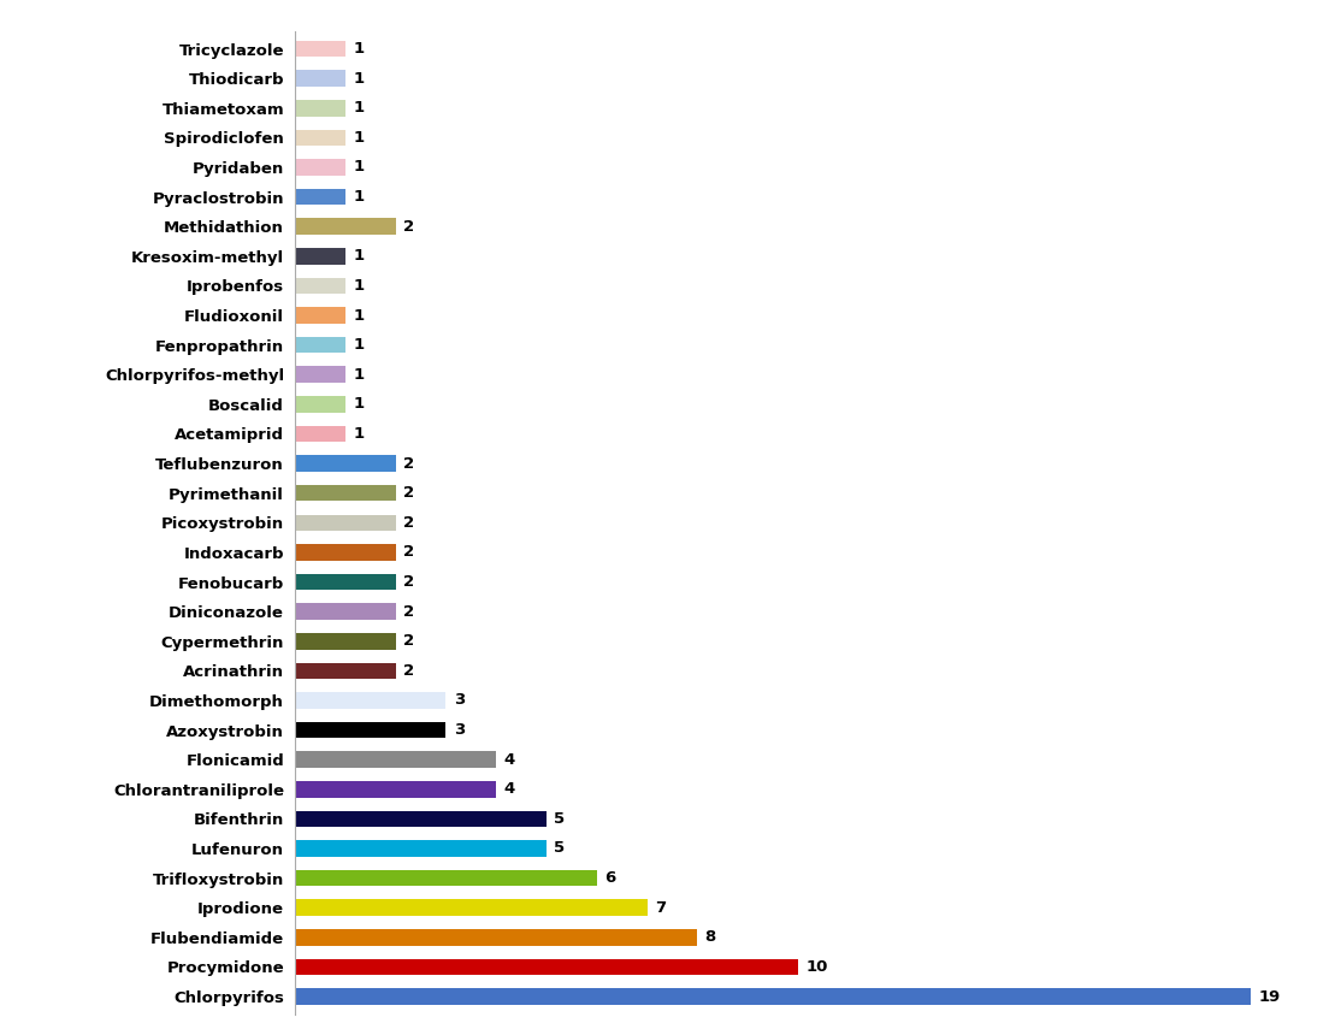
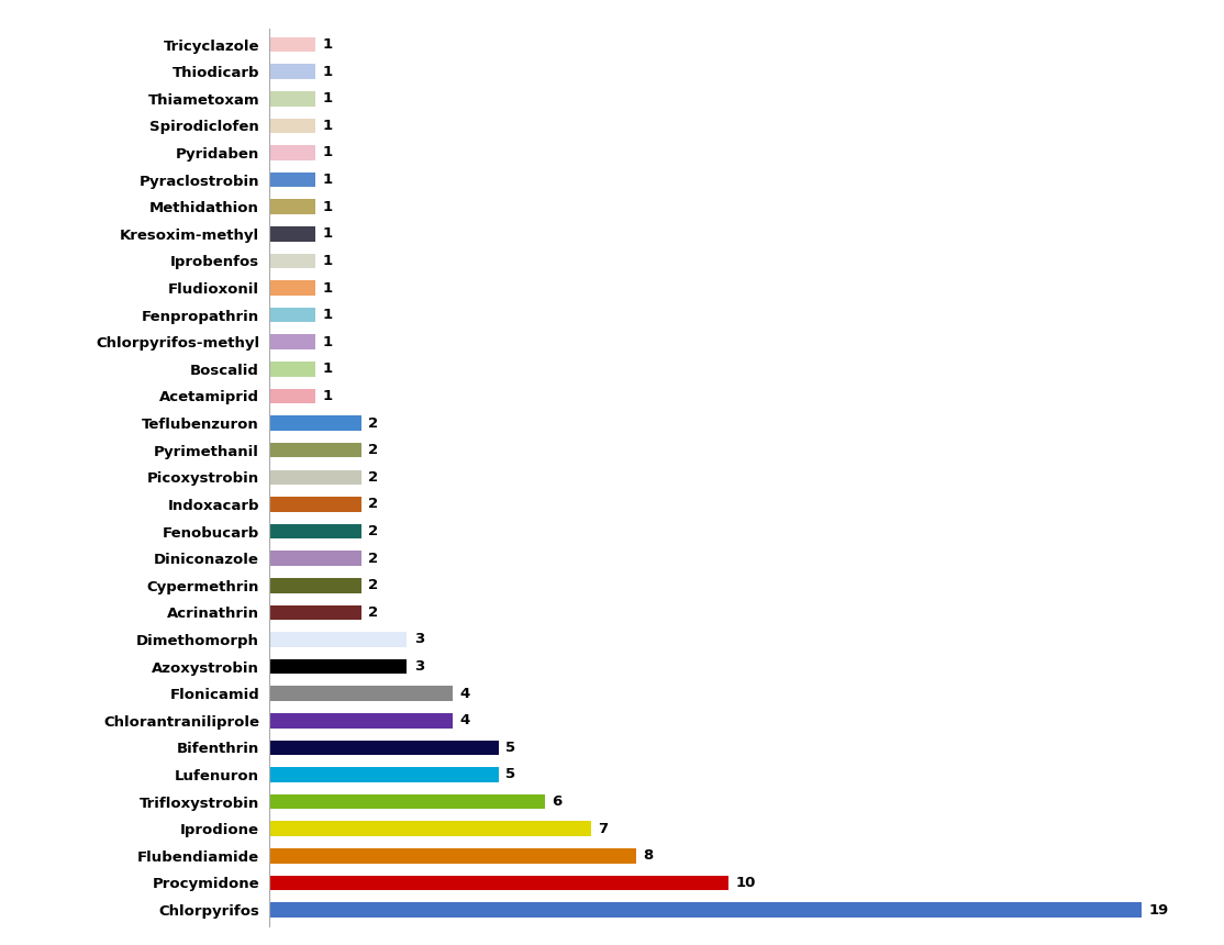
Methidathion: 2 -> 1
